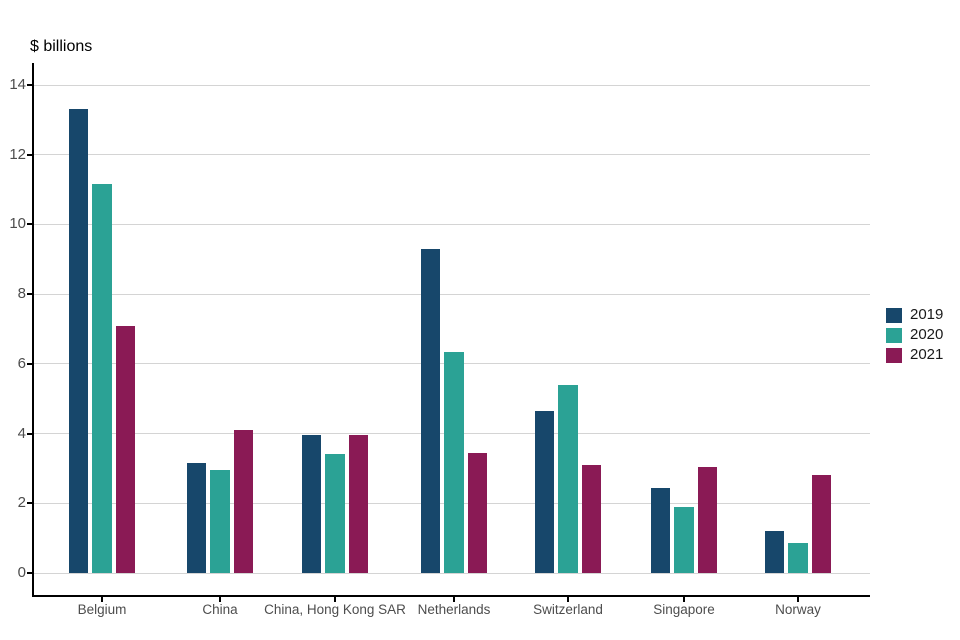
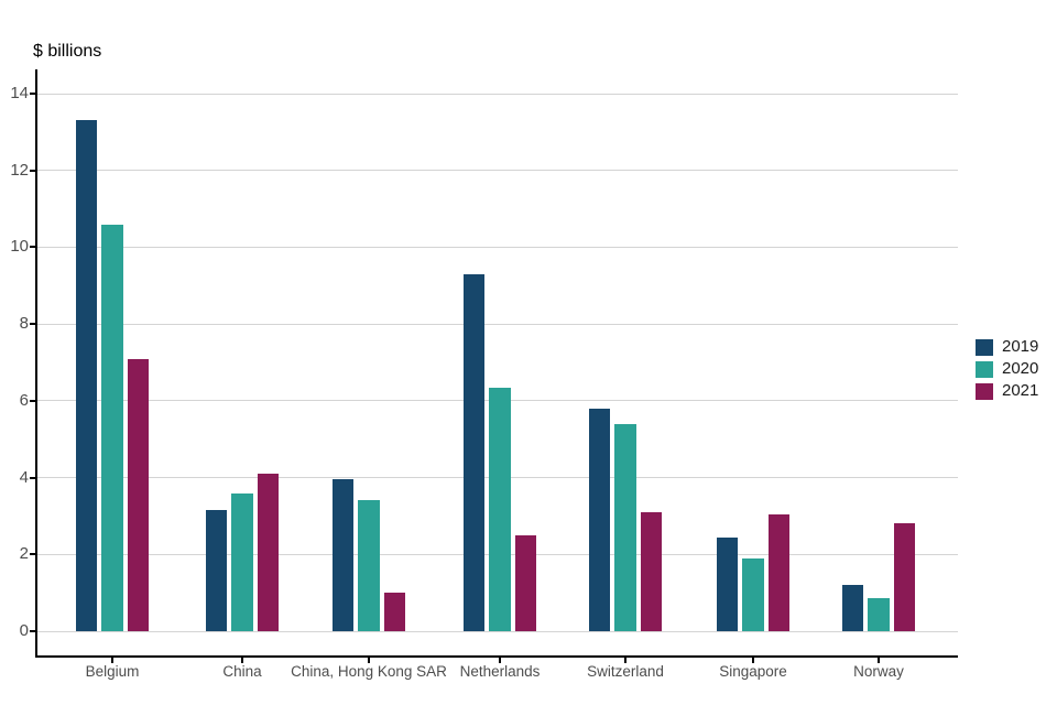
2020/Belgium: 11.2 -> 10.6
2020/China: 3.0 -> 3.6
2021/China, Hong Kong SAR: 4.0 -> 1.0
2021/Netherlands: 3.5 -> 2.5
2019/Switzerland: 4.7 -> 5.8
